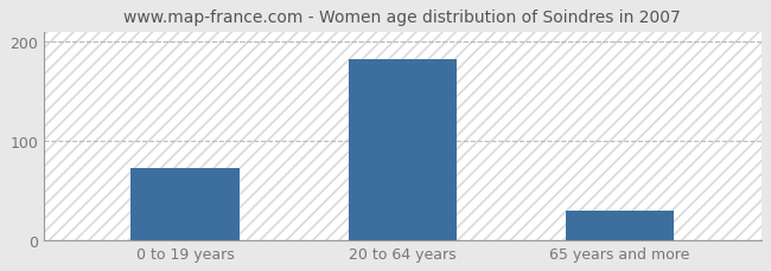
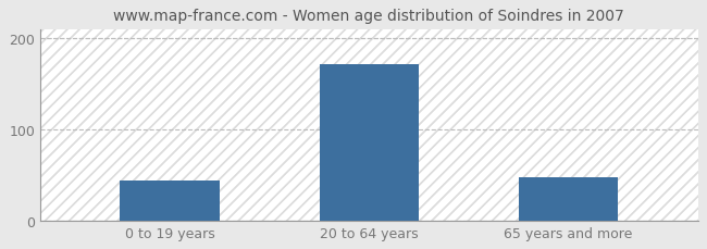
0 to 19 years: 72 -> 44
20 to 64 years: 182 -> 172
65 years and more: 30 -> 48
